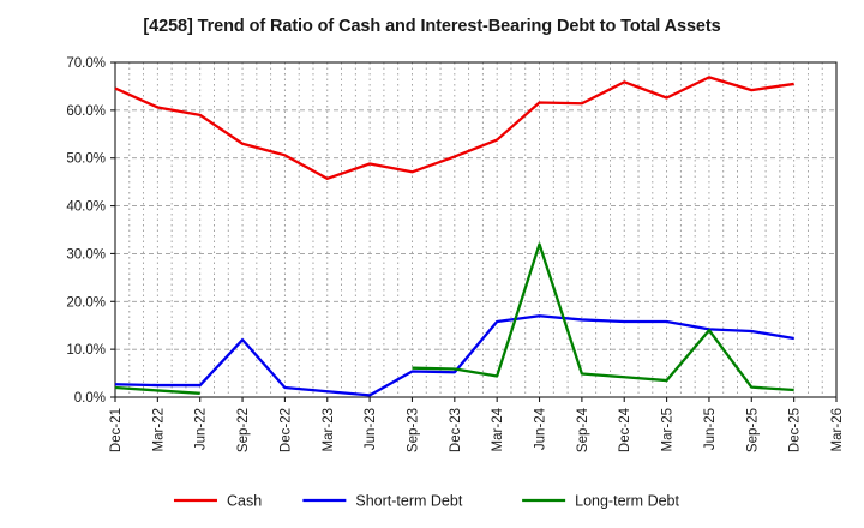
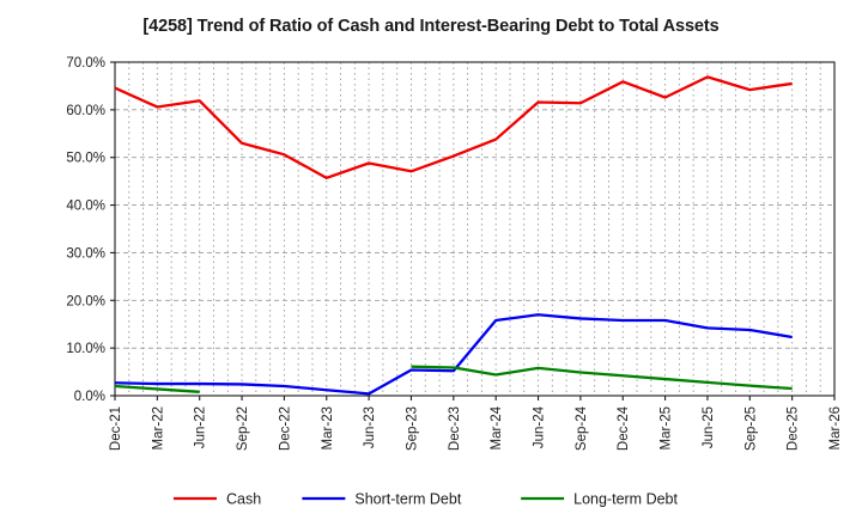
Cash/Jun-22: 59% -> 62%
Short-term Debt/Sep-22: 12% -> 2%
Long-term Debt/Jun-24: 32% -> 6%
Long-term Debt/Jun-25: 14% -> 3%
